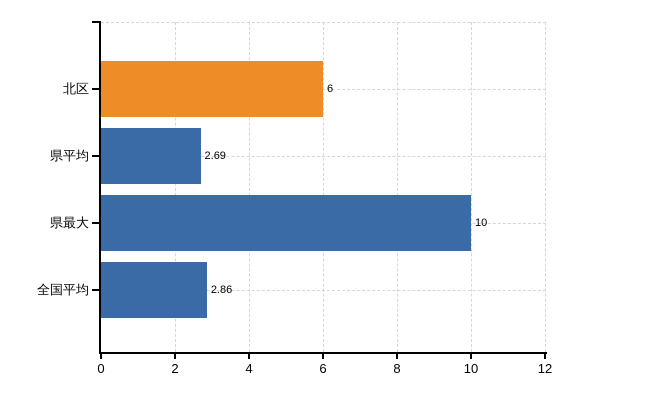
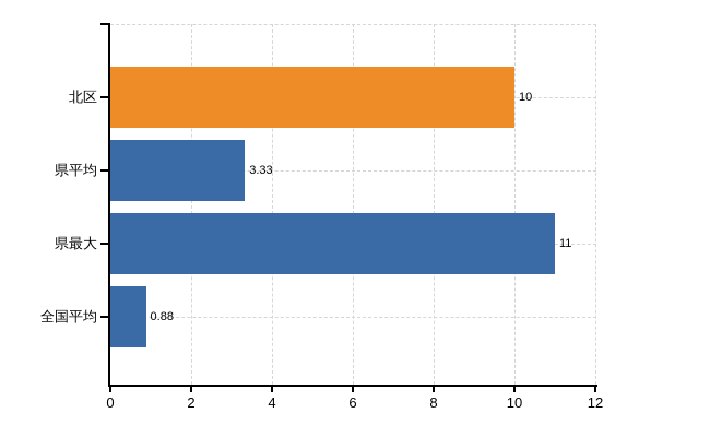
北区: 6 -> 10
県平均: 2.69 -> 3.33
県最大: 10 -> 11
全国平均: 2.86 -> 0.88
